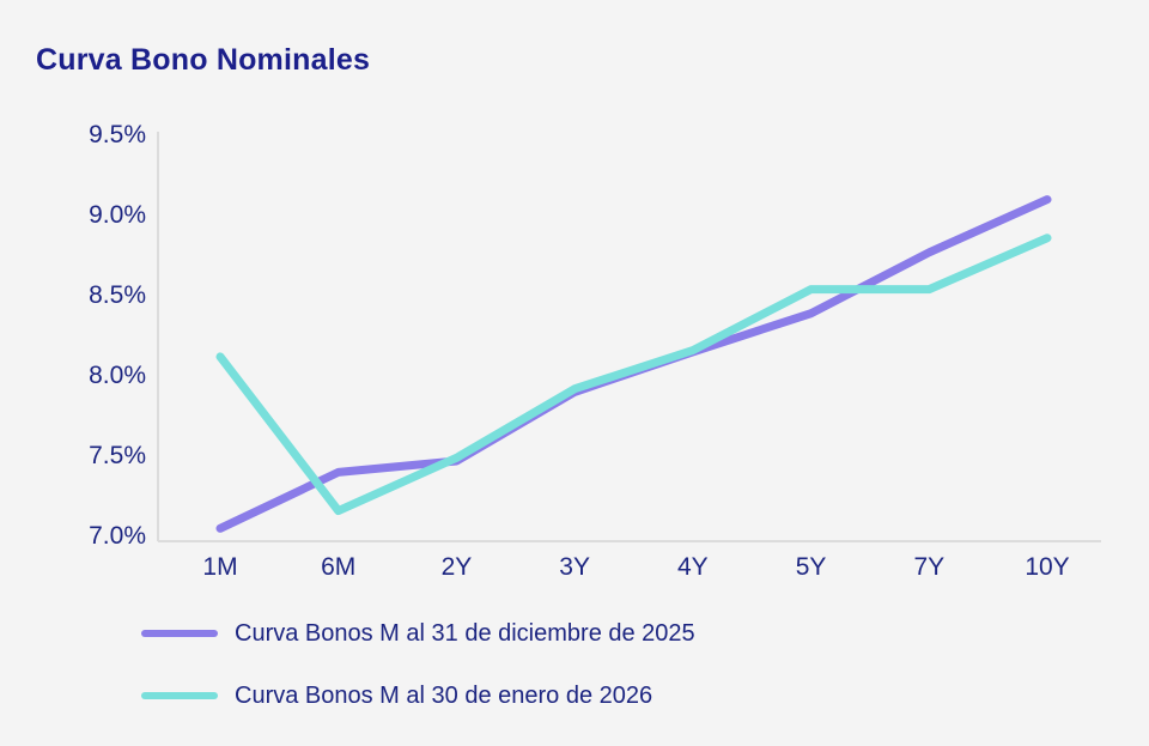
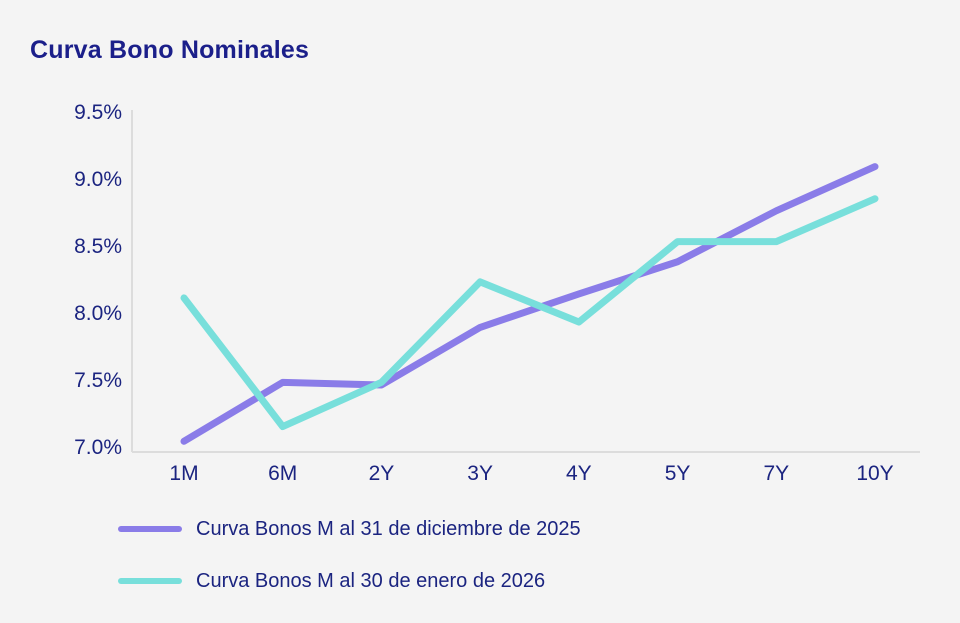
Curva Bonos M al 31 de diciembre de 2025/6M: 7.40% -> 7.49%
Curva Bonos M al 30 de enero de 2026/3Y: 7.92% -> 8.24%
Curva Bonos M al 30 de enero de 2026/4Y: 8.16% -> 7.94%
